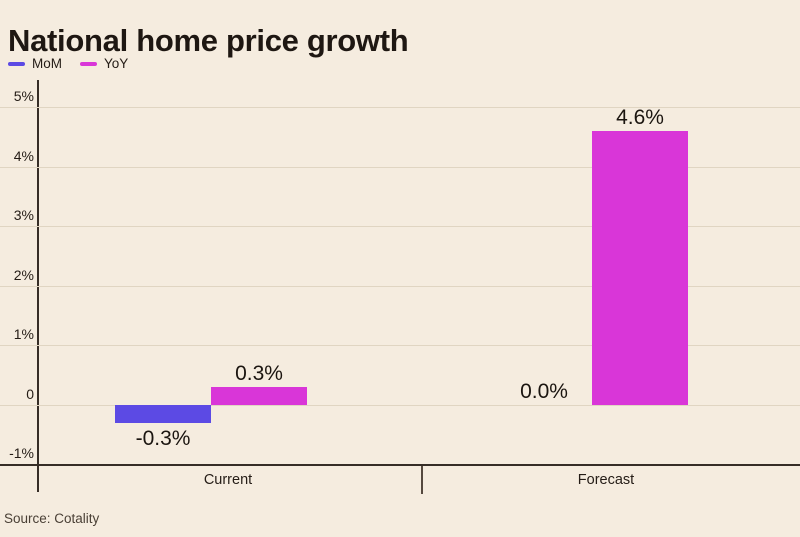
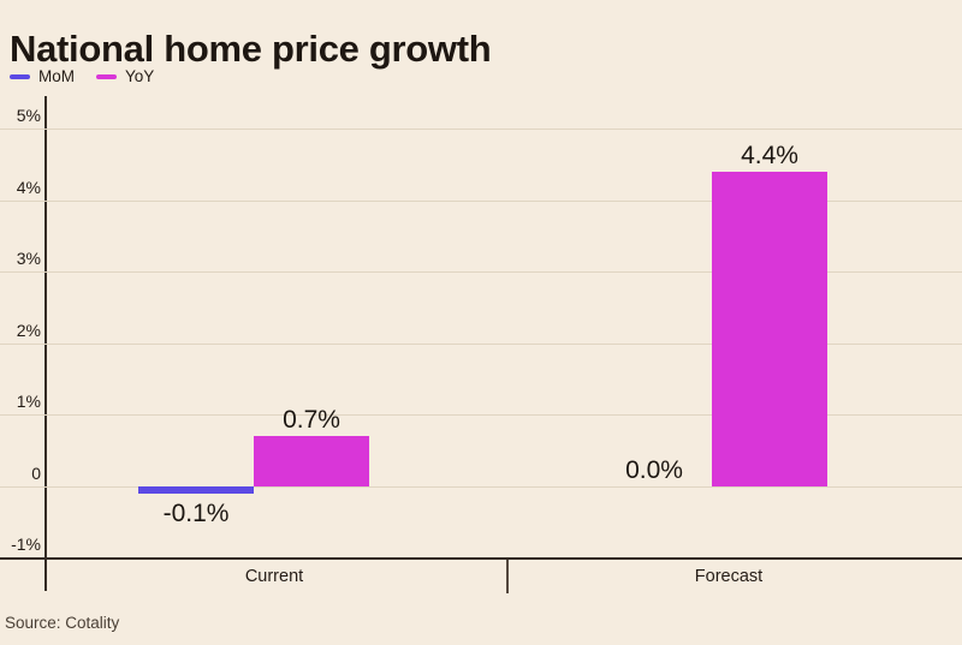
MoM/Current: -0.3% -> -0.1%
YoY/Current: 0.3% -> 0.7%
YoY/Forecast: 4.6% -> 4.4%
